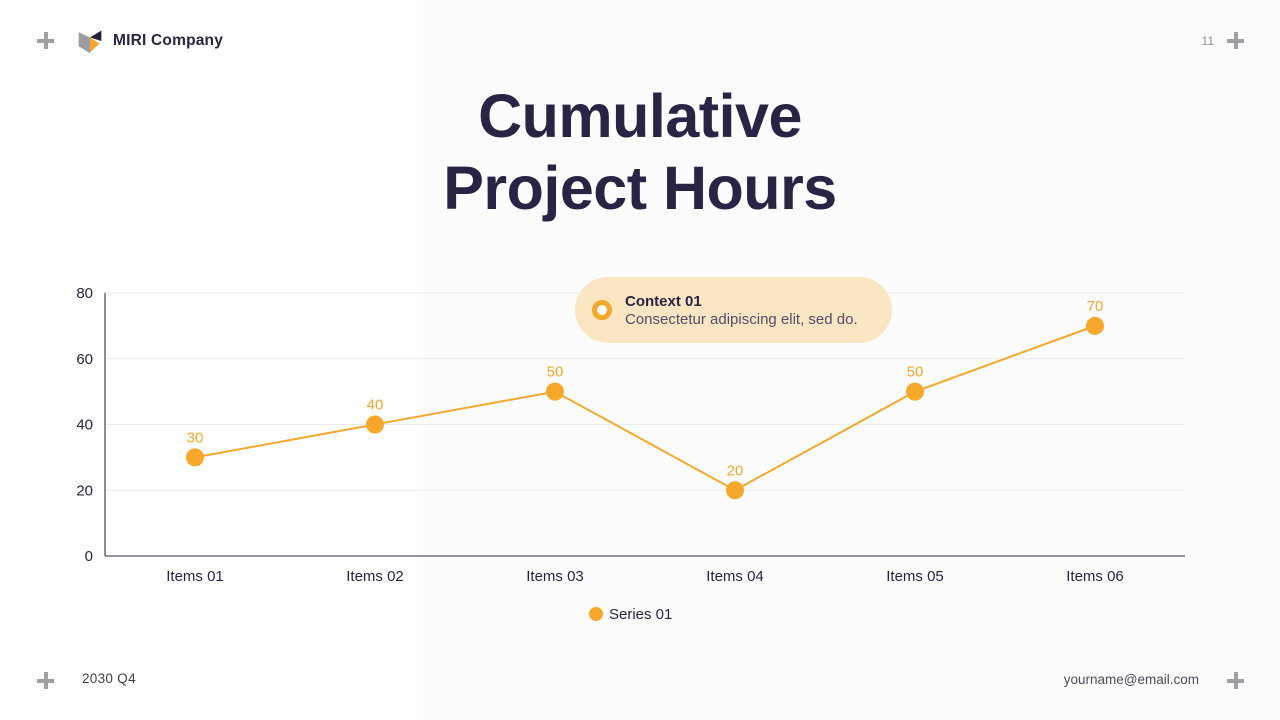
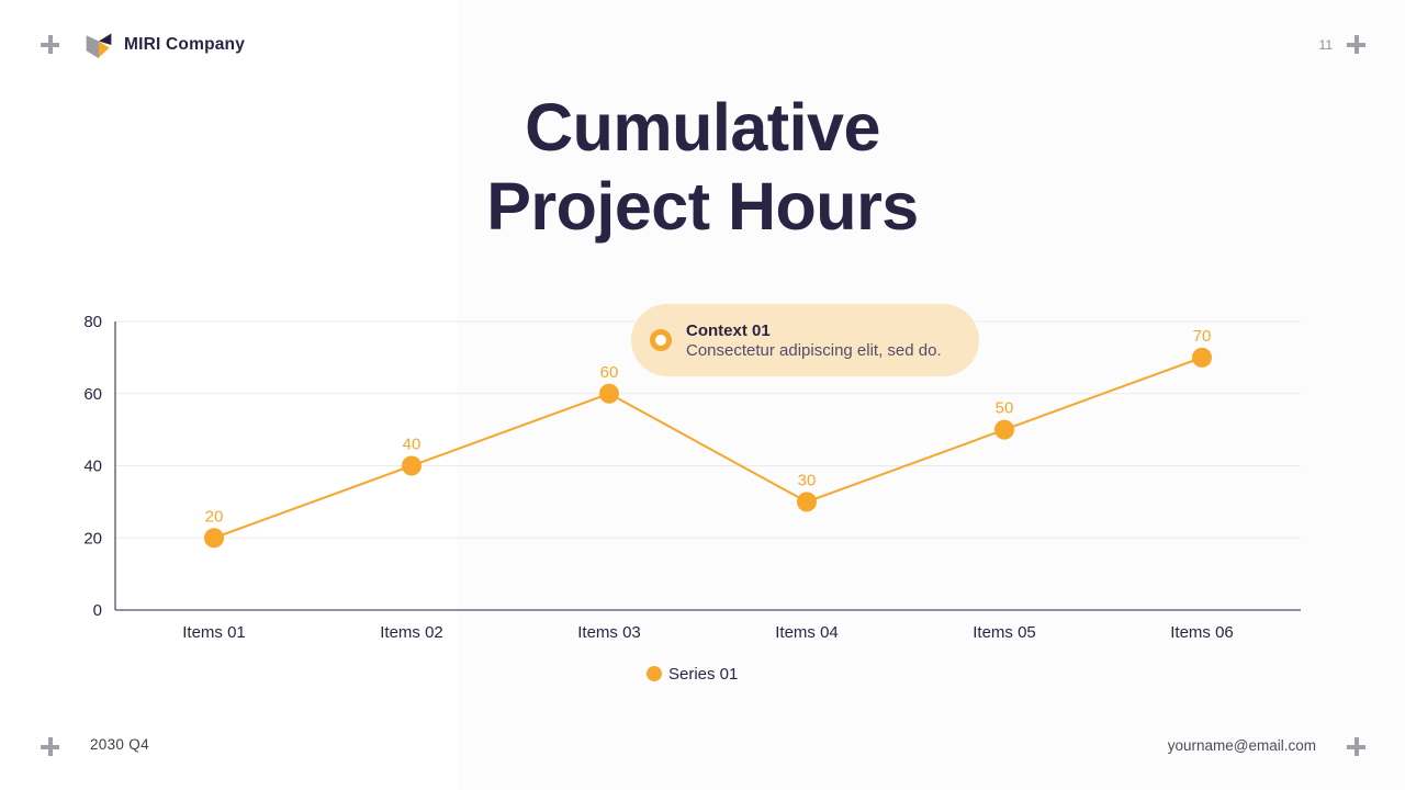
Items 01: 30 -> 20
Items 03: 50 -> 60
Items 04: 20 -> 30
